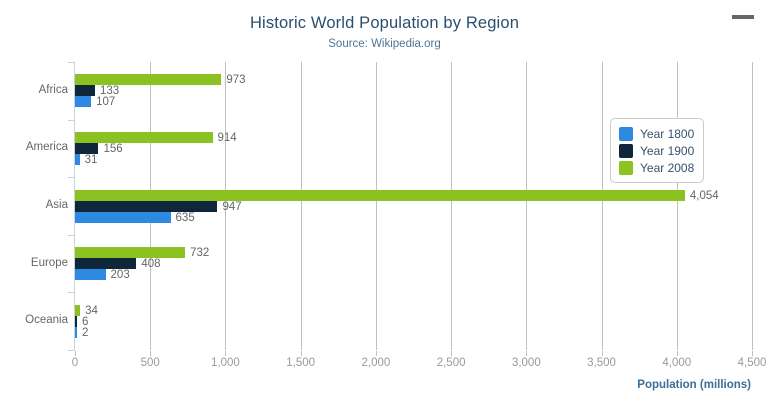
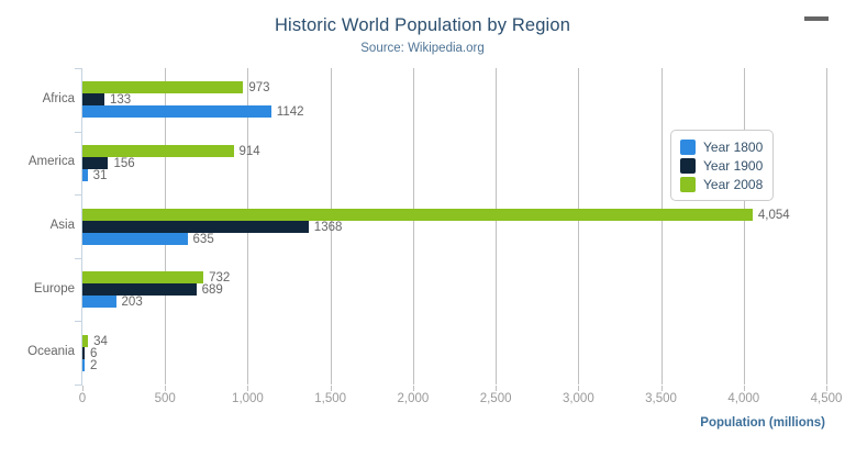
Year 1800/Africa: 107 -> 1142
Year 1900/Asia: 947 -> 1368
Year 1900/Europe: 408 -> 689
